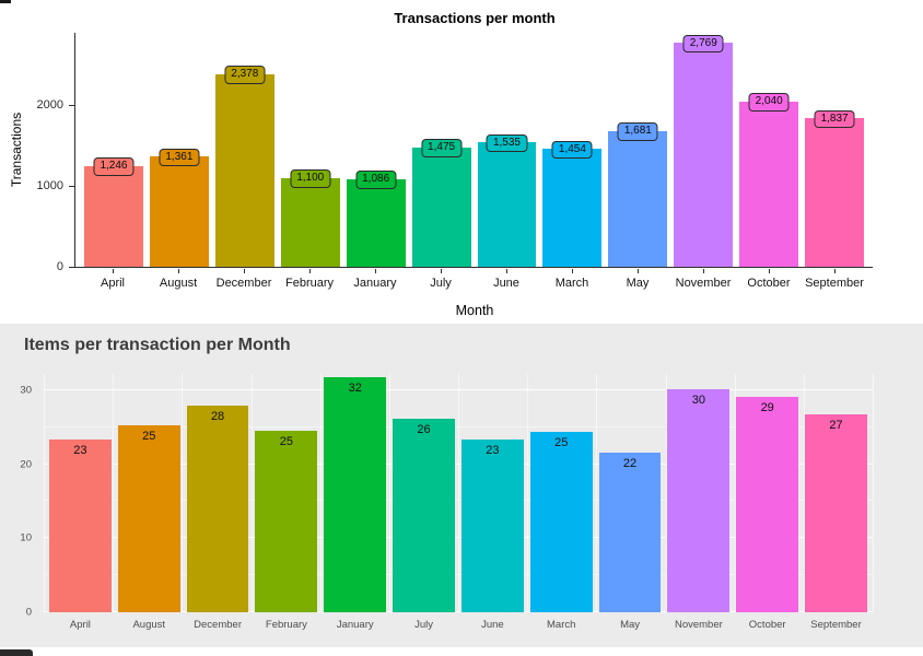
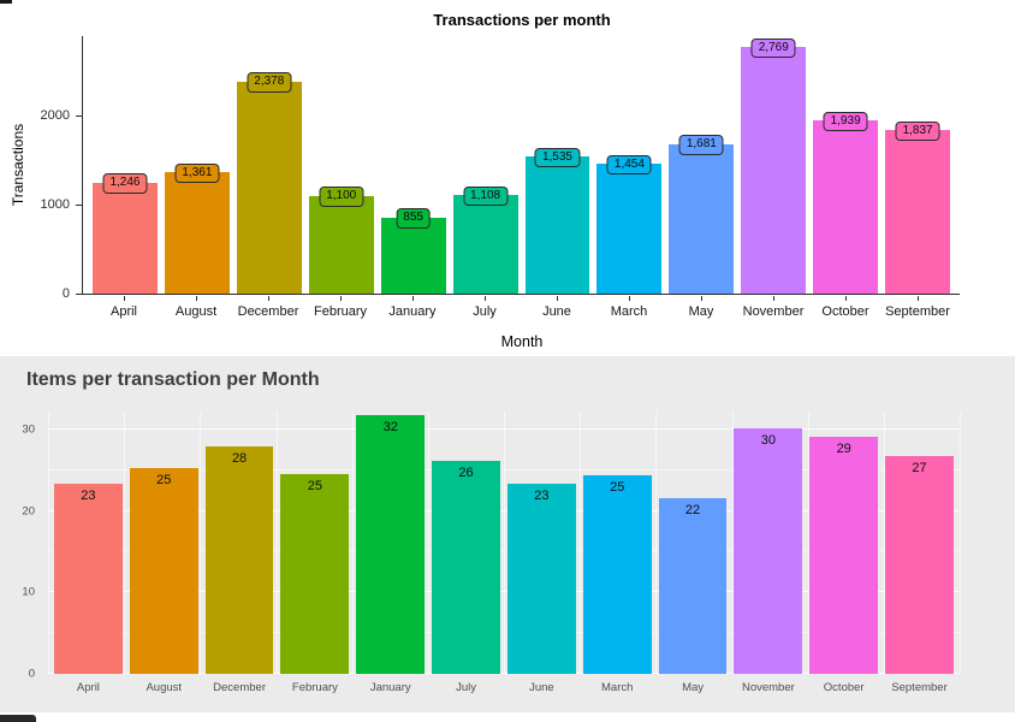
Transactions per month/January: 1,086 -> 855
Transactions per month/July: 1,475 -> 1,108
Transactions per month/October: 2,040 -> 1,939
